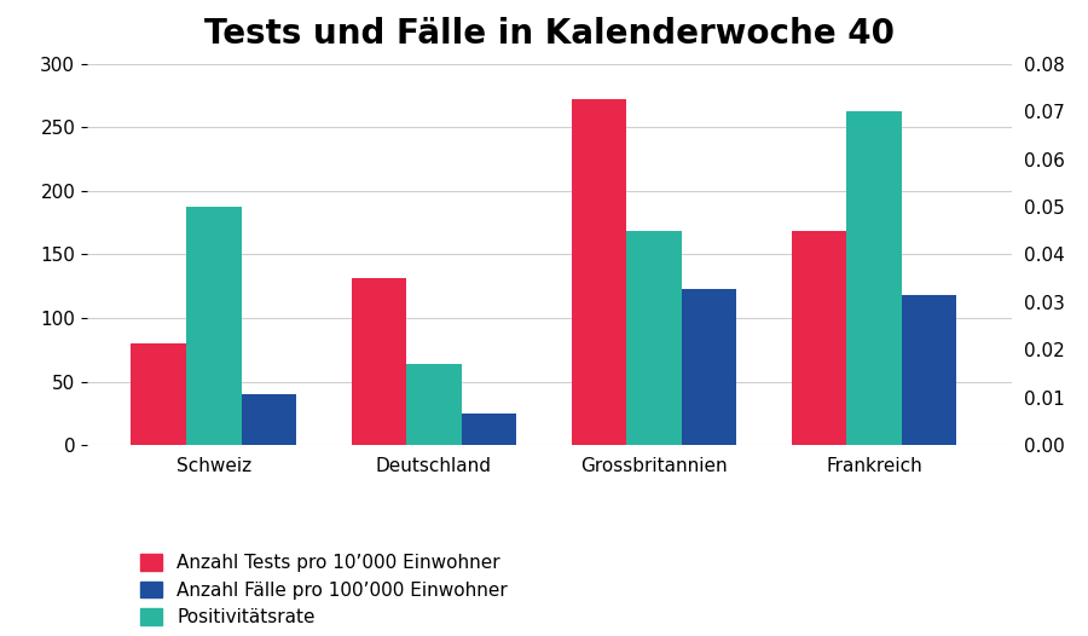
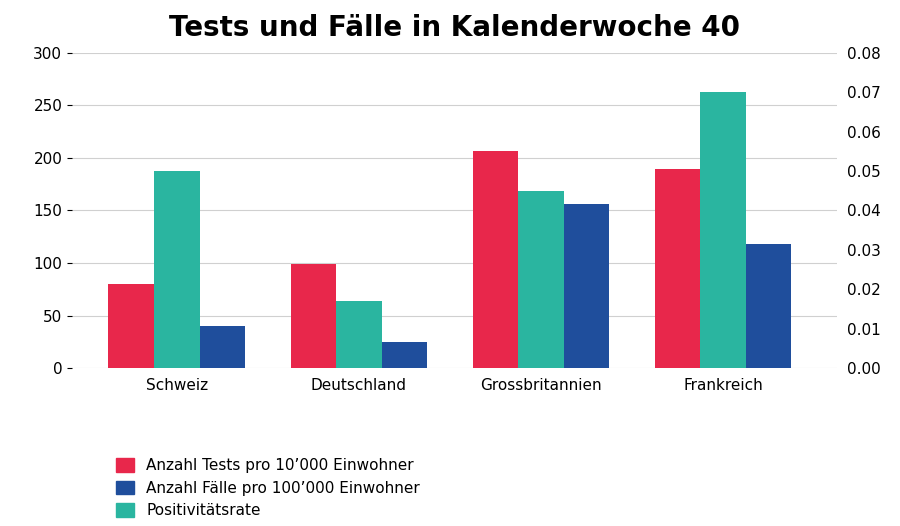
Anzahl Tests pro 10’000 Einwohner/Deutschland: 131 -> 99
Anzahl Tests pro 10’000 Einwohner/Grossbritannien: 272 -> 206
Anzahl Fälle pro 100’000 Einwohner/Grossbritannien: 123 -> 156
Anzahl Tests pro 10’000 Einwohner/Frankreich: 168 -> 189
